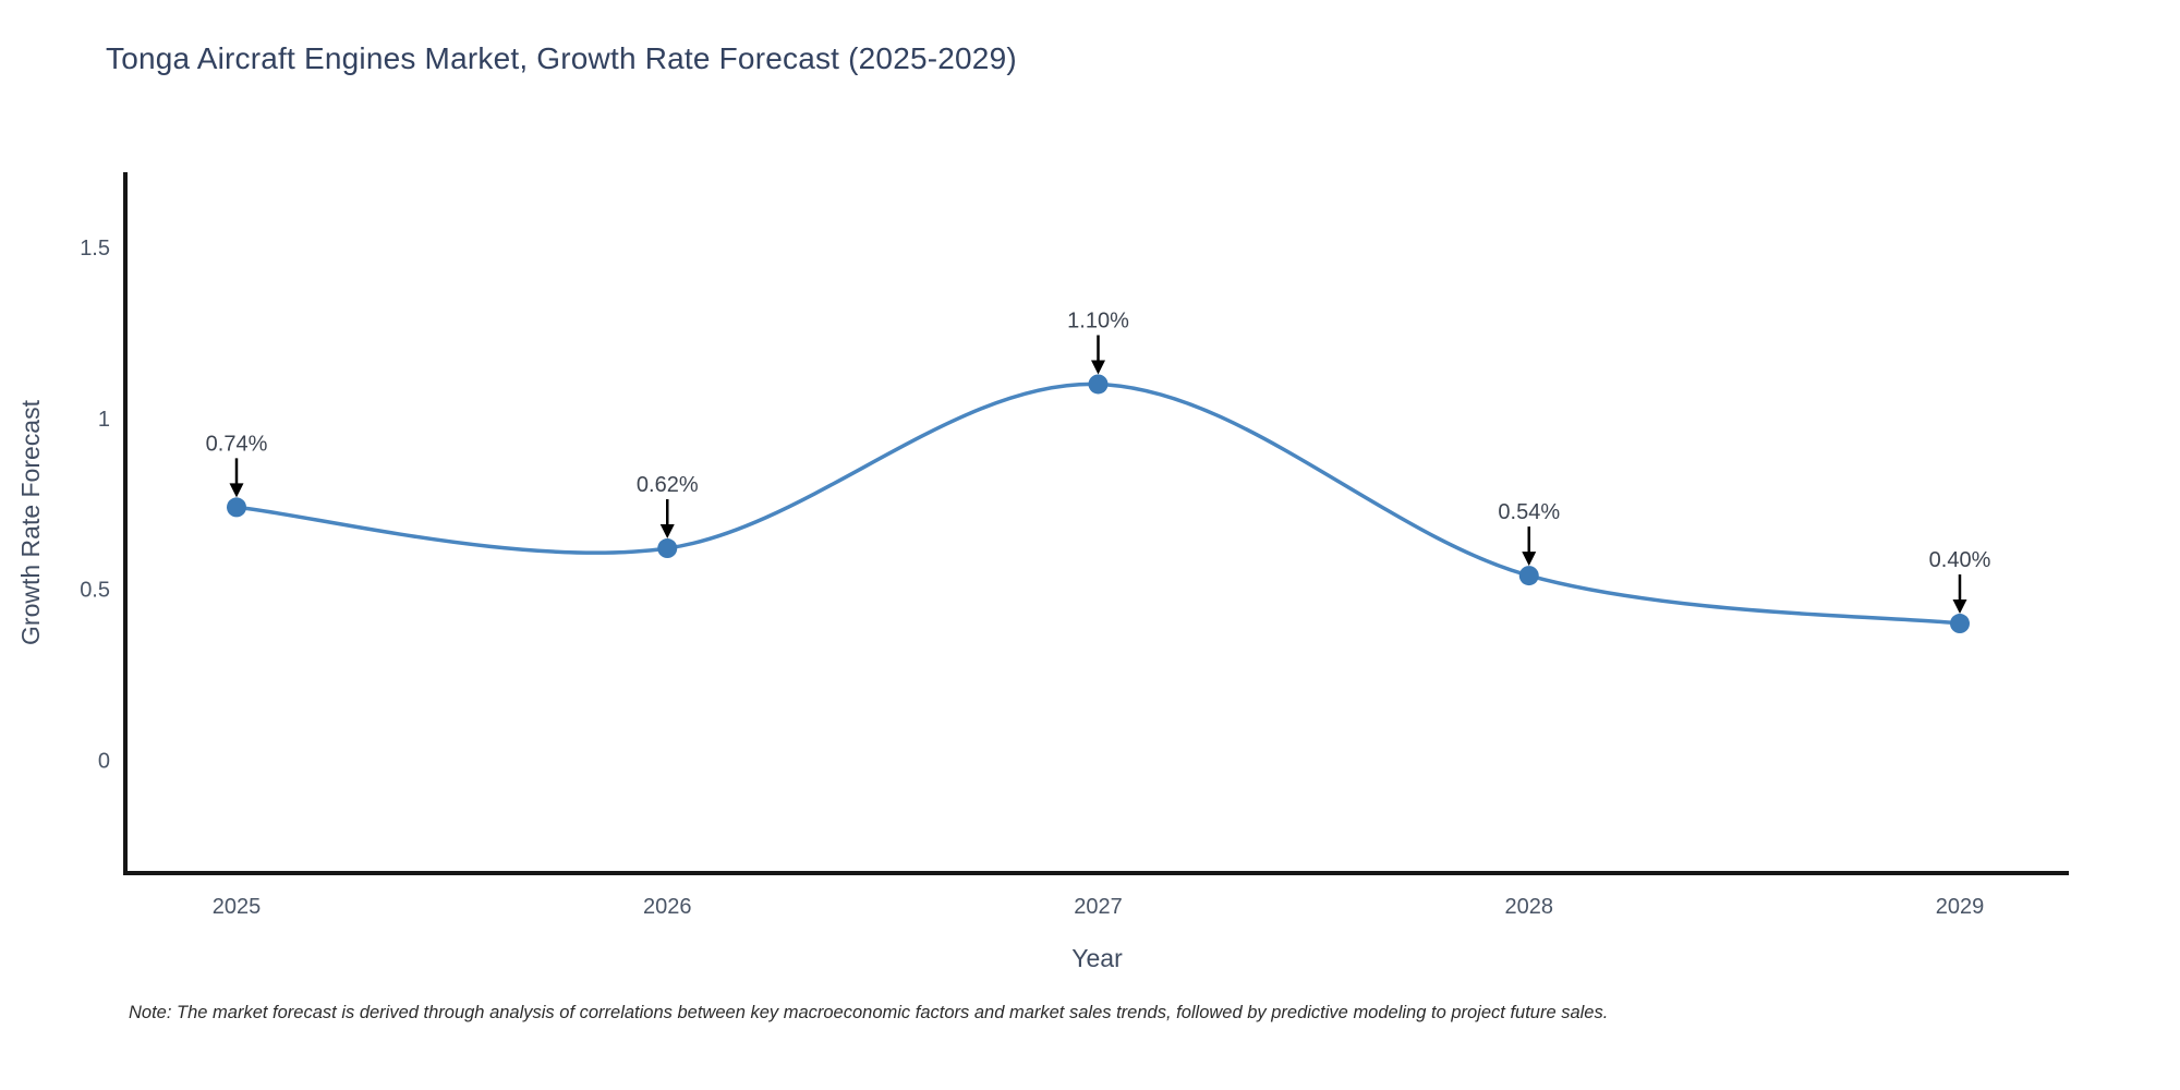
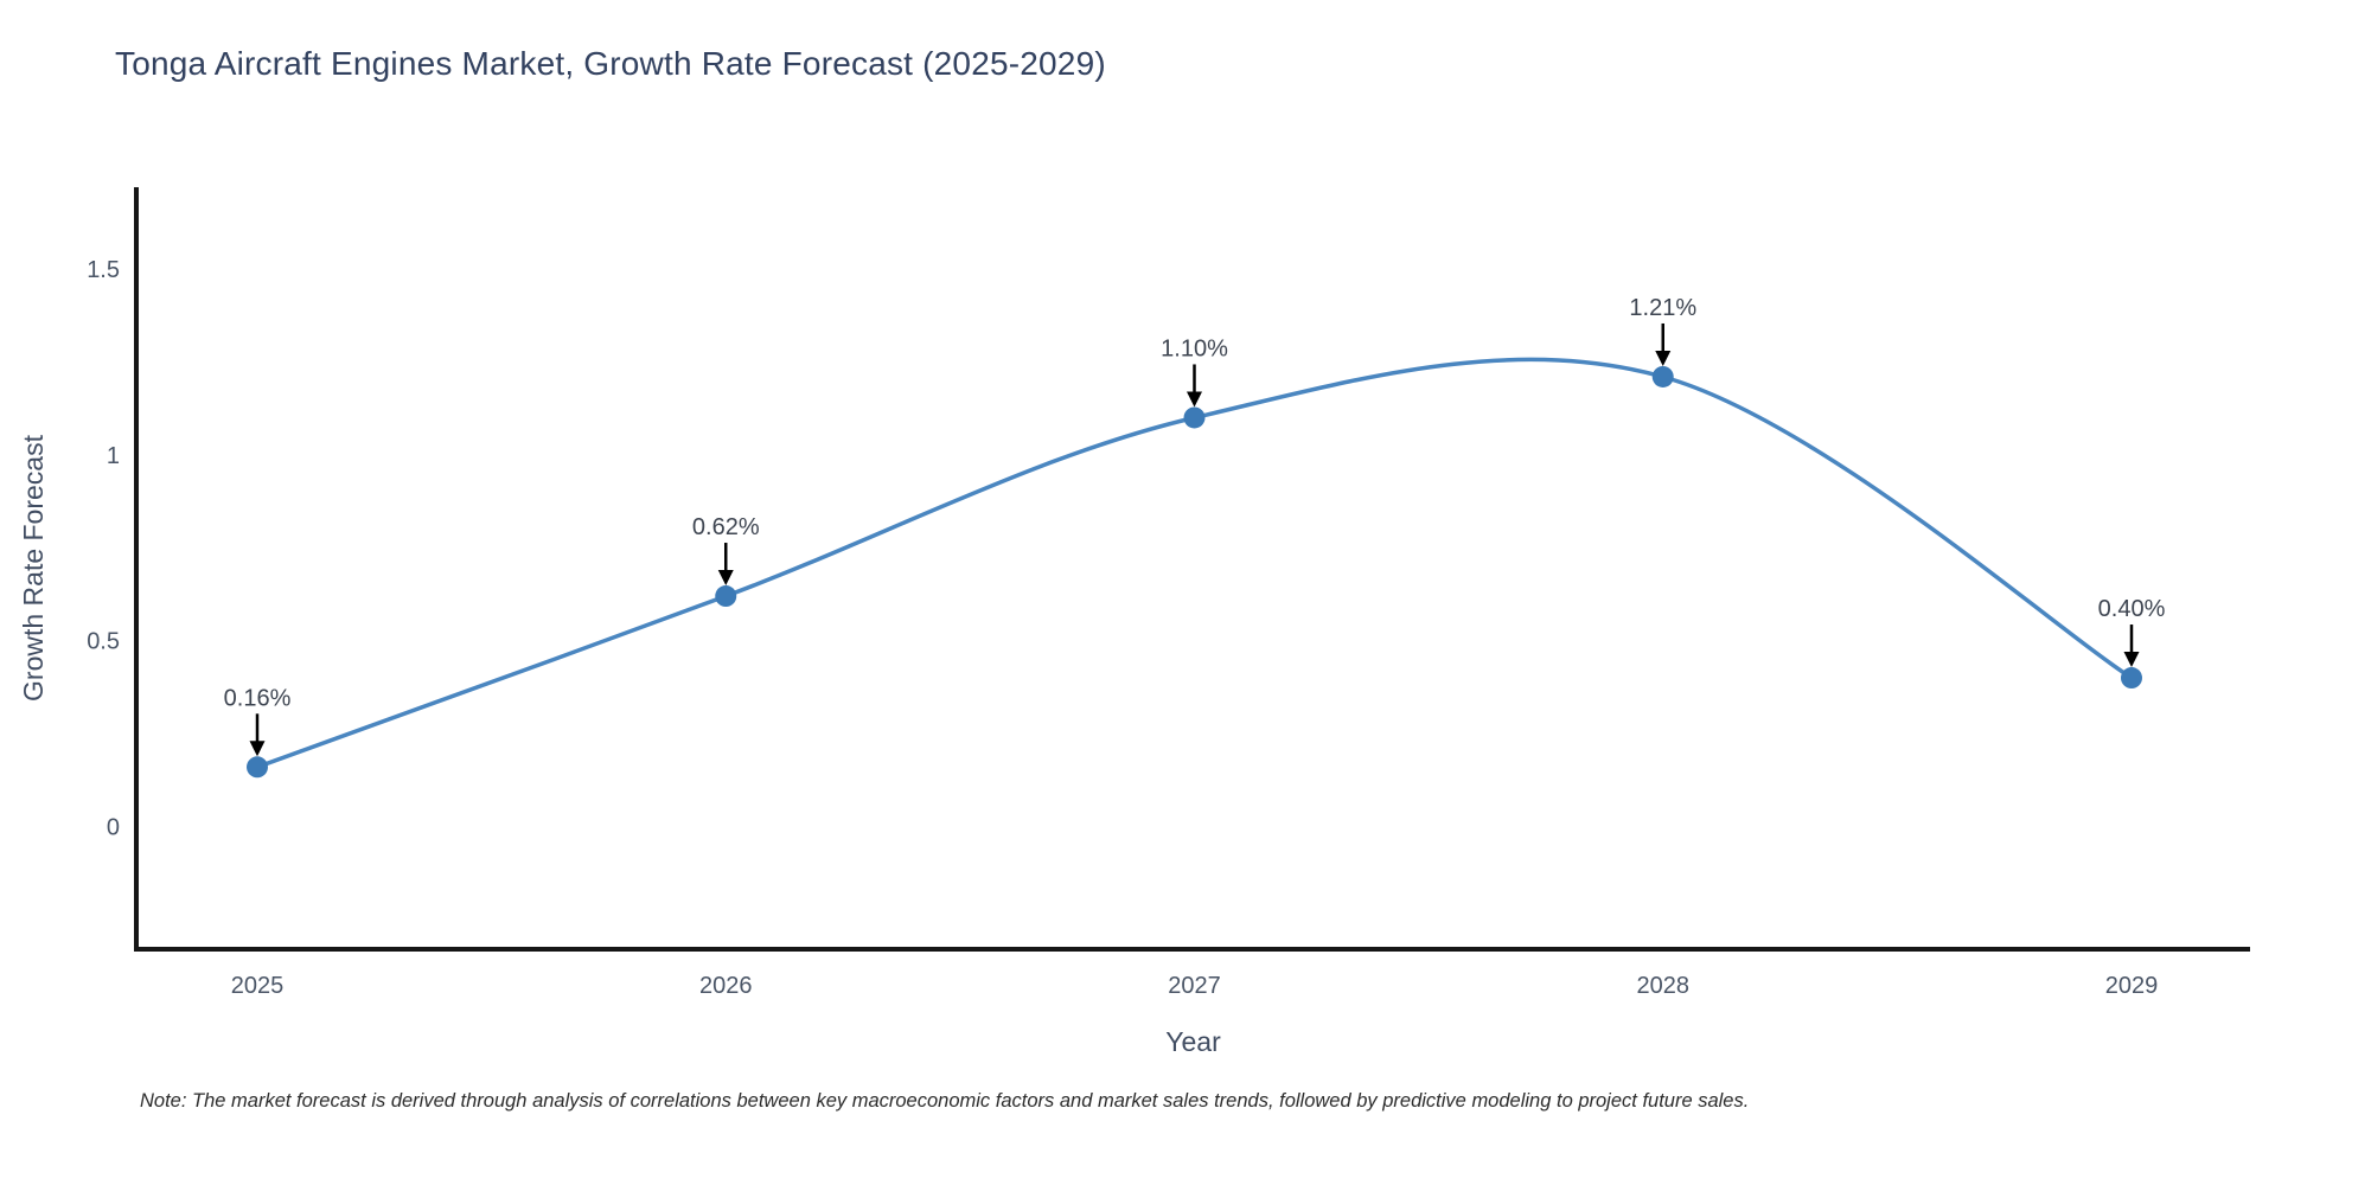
2025: 0.74% -> 0.16%
2028: 0.54% -> 1.21%
